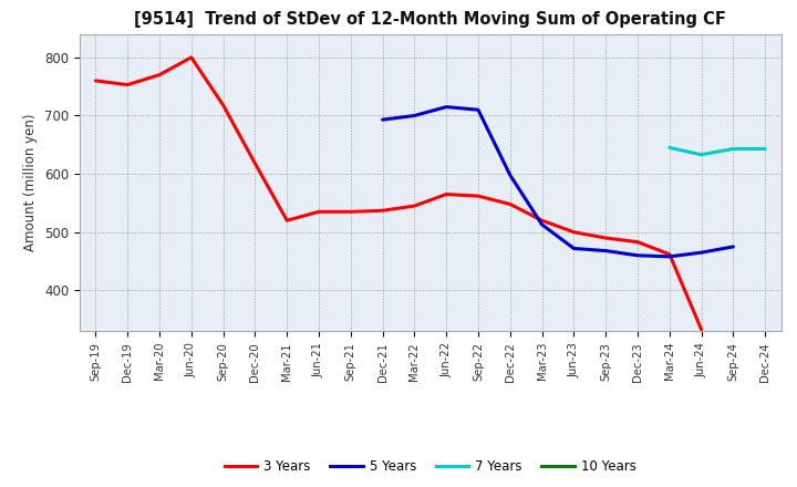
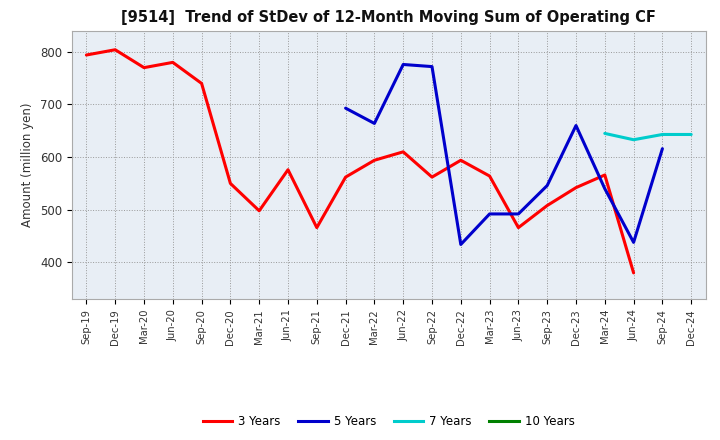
3 Years/Sep-19: 760 -> 794
3 Years/Dec-19: 753 -> 804
3 Years/Jun-20: 800 -> 780
3 Years/Sep-20: 718 -> 740
3 Years/Dec-20: 618 -> 550
3 Years/Mar-21: 520 -> 498
3 Years/Jun-21: 535 -> 576
3 Years/Sep-21: 535 -> 466
3 Years/Dec-21: 537 -> 562
3 Years/Mar-22: 545 -> 594
5 Years/Mar-22: 700 -> 664
3 Years/Jun-22: 565 -> 610
5 Years/Jun-22: 715 -> 776
5 Years/Sep-22: 710 -> 772
3 Years/Dec-22: 548 -> 594
5 Years/Dec-22: 598 -> 434
3 Years/Mar-23: 520 -> 564
5 Years/Mar-23: 513 -> 492
3 Years/Jun-23: 500 -> 466
5 Years/Jun-23: 472 -> 492
3 Years/Sep-23: 490 -> 508
5 Years/Sep-23: 468 -> 546
3 Years/Dec-23: 483 -> 542
5 Years/Dec-23: 460 -> 660
3 Years/Mar-24: 462 -> 566
5 Years/Mar-24: 458 -> 540
3 Years/Jun-24: 333 -> 380
5 Years/Jun-24: 465 -> 438
5 Years/Sep-24: 475 -> 616
